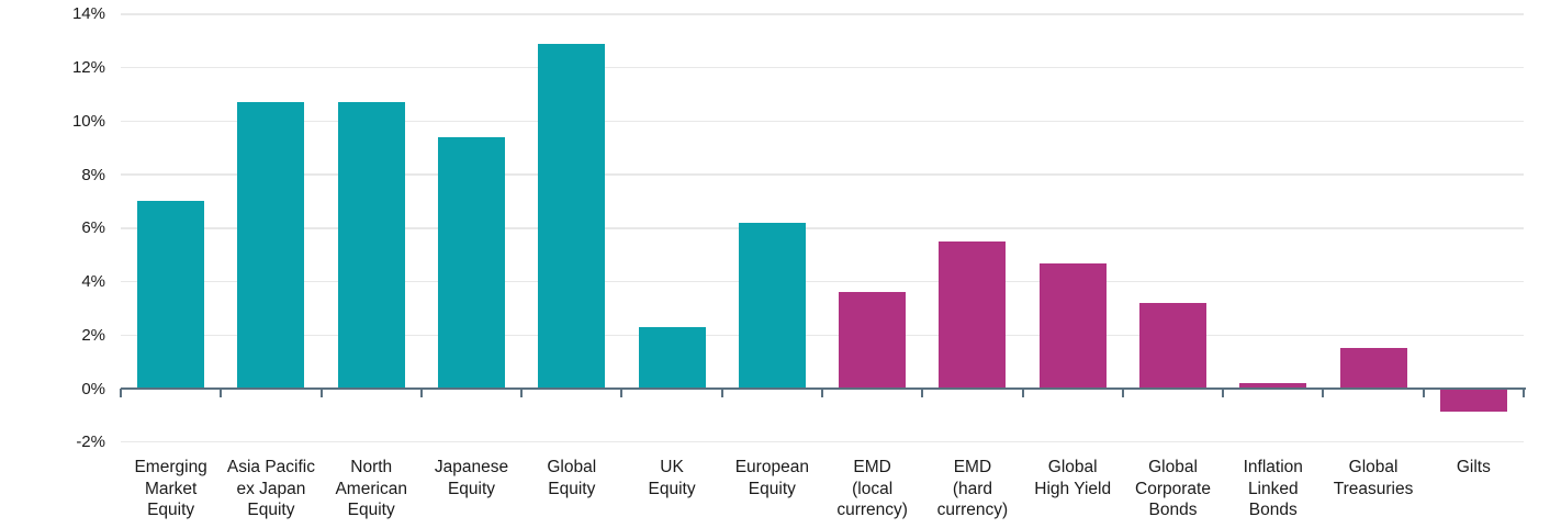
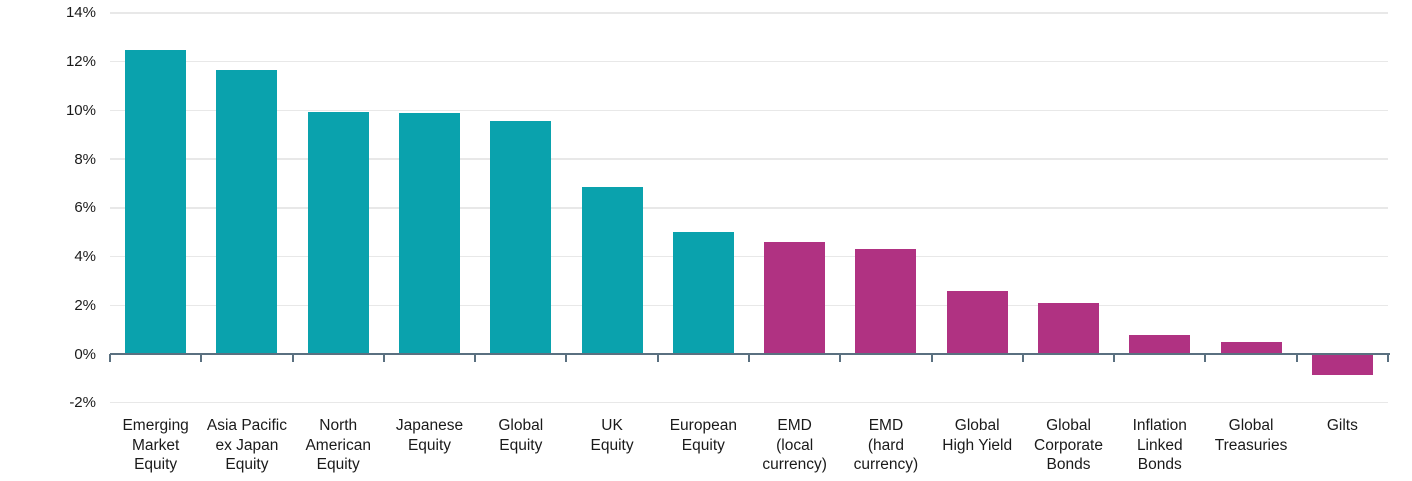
Emerging Market Equity: 7.0% -> 12.5%
Asia Pacific ex Japan Equity: 10.7% -> 11.7%
North American Equity: 10.7% -> 9.9%
Japanese Equity: 9.4% -> 9.9%
Global Equity: 12.9% -> 9.6%
UK Equity: 2.3% -> 6.8%
European Equity: 6.2% -> 5.0%
EMD (local currency): 3.6% -> 4.6%
EMD (hard currency): 5.5% -> 4.3%
Global High Yield: 4.7% -> 2.6%
Global Corporate Bonds: 3.2% -> 2.1%
Inflation Linked Bonds: 0.2% -> 0.8%
Global Treasuries: 1.5% -> 0.5%
